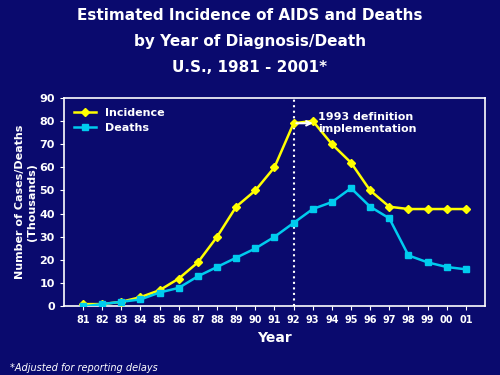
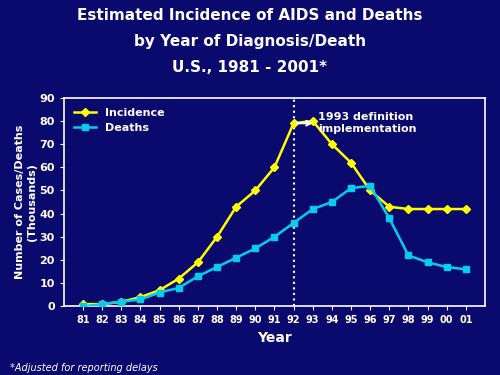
Deaths/96: 43 -> 52
